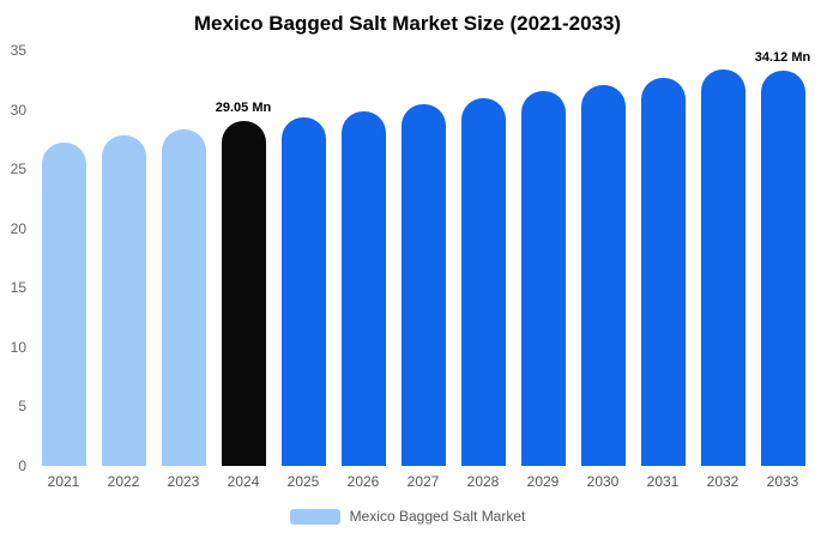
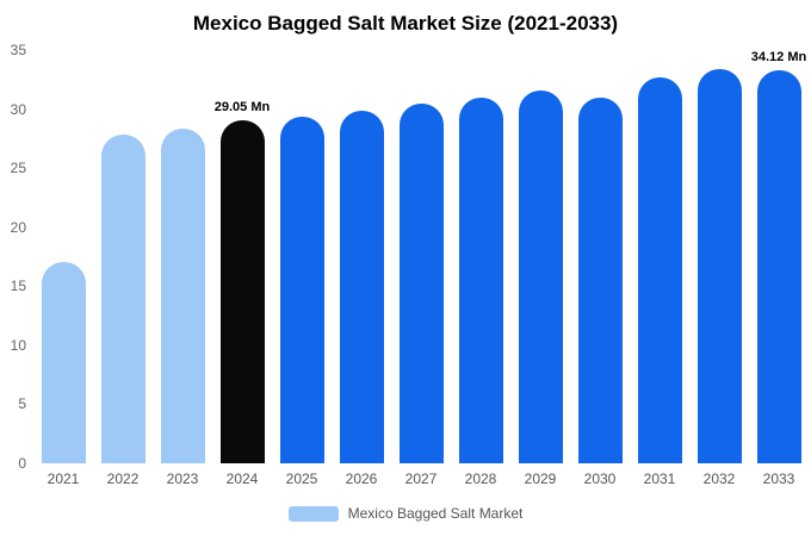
2021: 27 -> 17
2030: 32 -> 31
